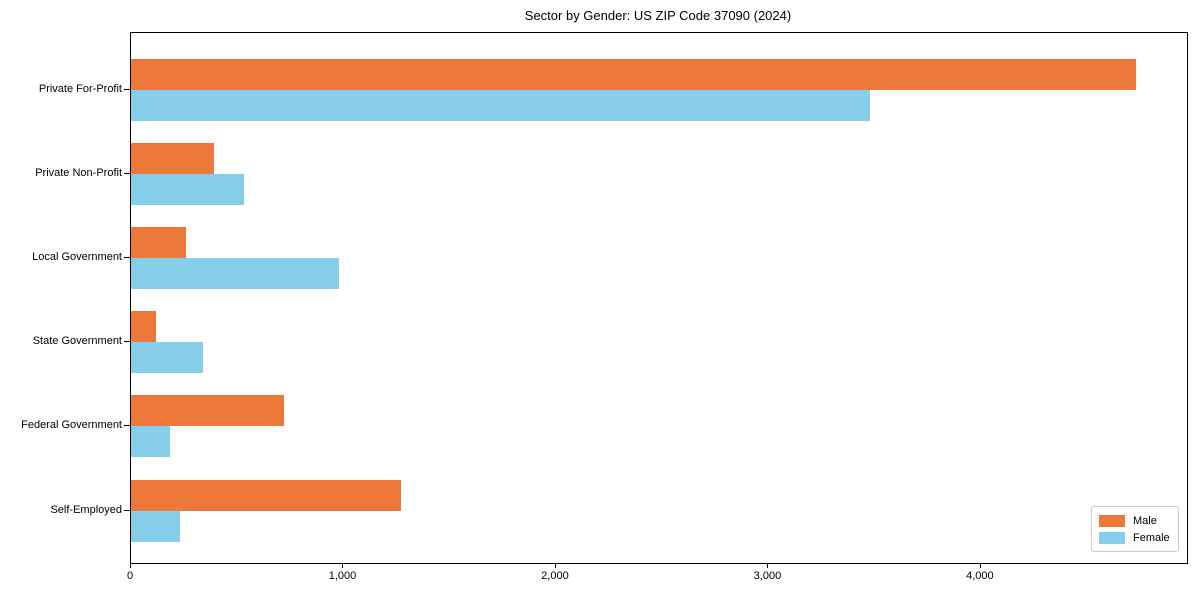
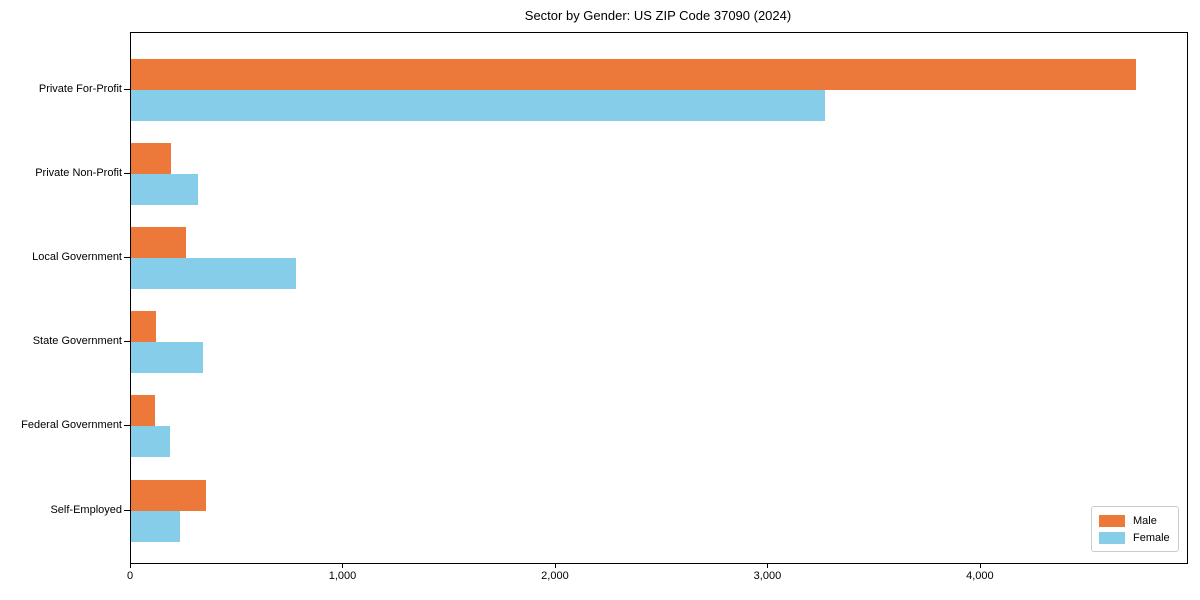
Female/Private For-Profit: 3480 -> 3260
Male/Private Non-Profit: 390 -> 190
Female/Private Non-Profit: 530 -> 320
Female/Local Government: 980 -> 780
Male/Federal Government: 720 -> 120
Male/Self-Employed: 1270 -> 360
